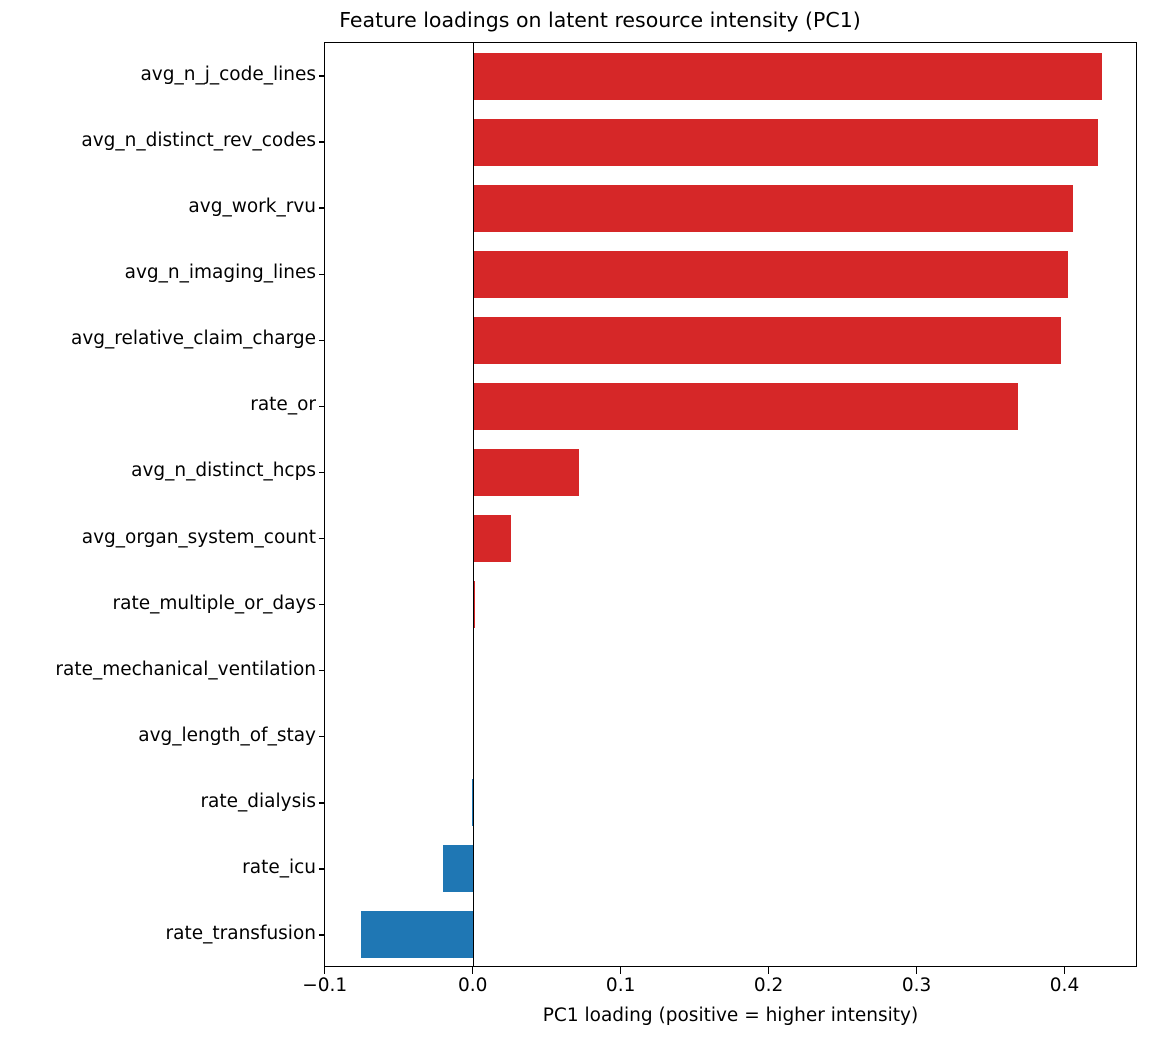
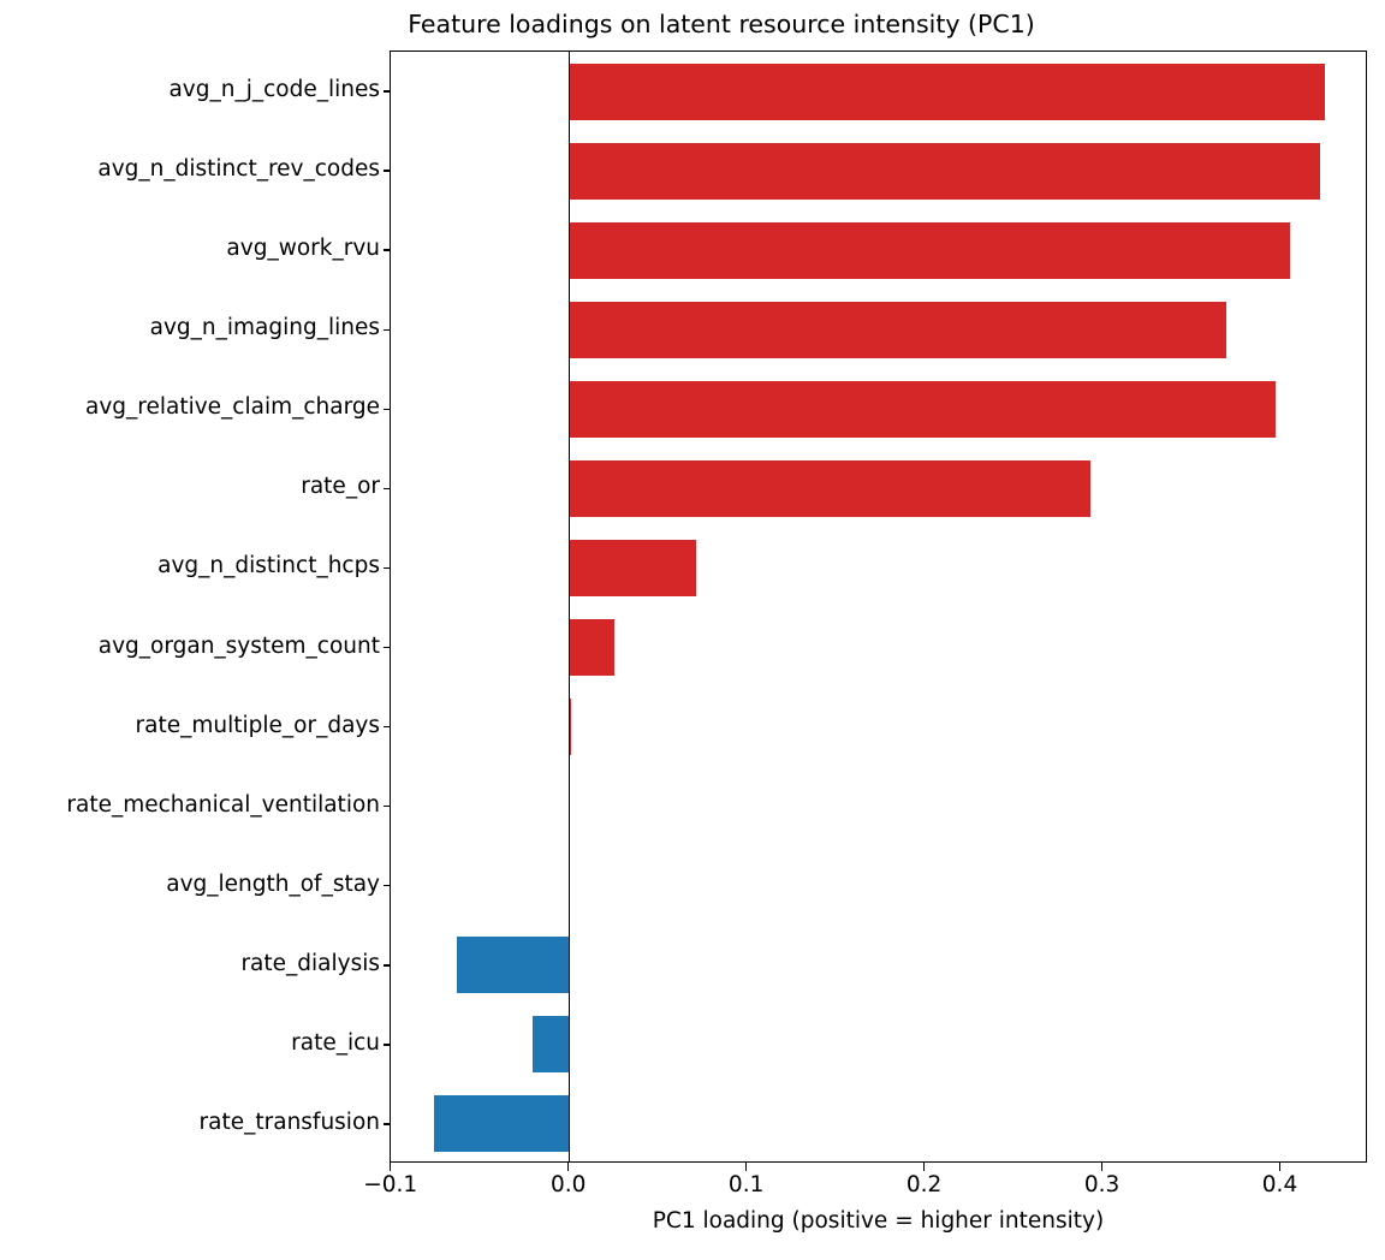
avg_n_imaging_lines: 0.402 -> 0.369
rate_or: 0.368 -> 0.293
rate_dialysis: -0.001 -> -0.063
